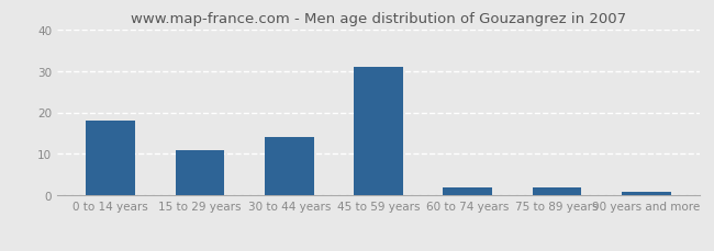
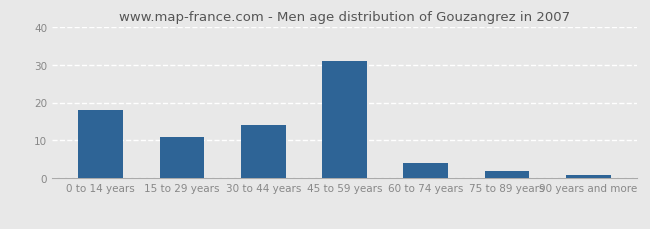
60 to 74 years: 2 -> 4
